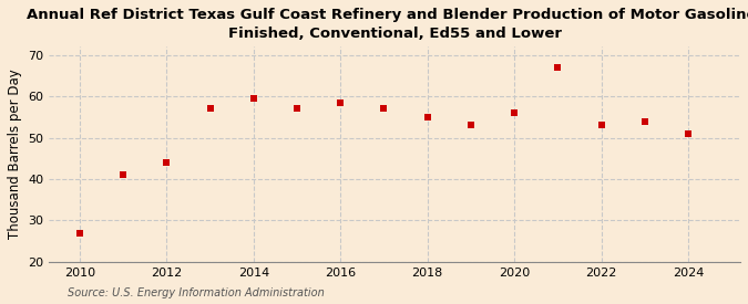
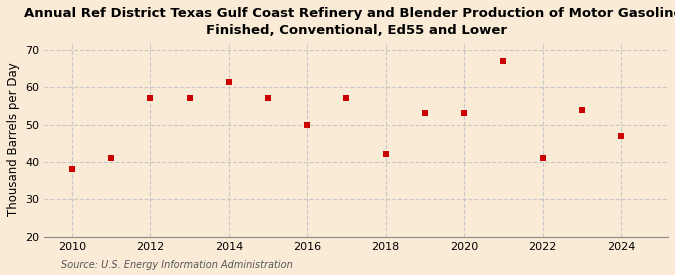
2010: 27.0 -> 38.0
2012: 44.0 -> 57.0
2014: 59.5 -> 61.5
2016: 58.5 -> 50.0
2018: 55.0 -> 42.0
2020: 56.0 -> 53.0
2022: 53.0 -> 41.0
2024: 51.0 -> 47.0
